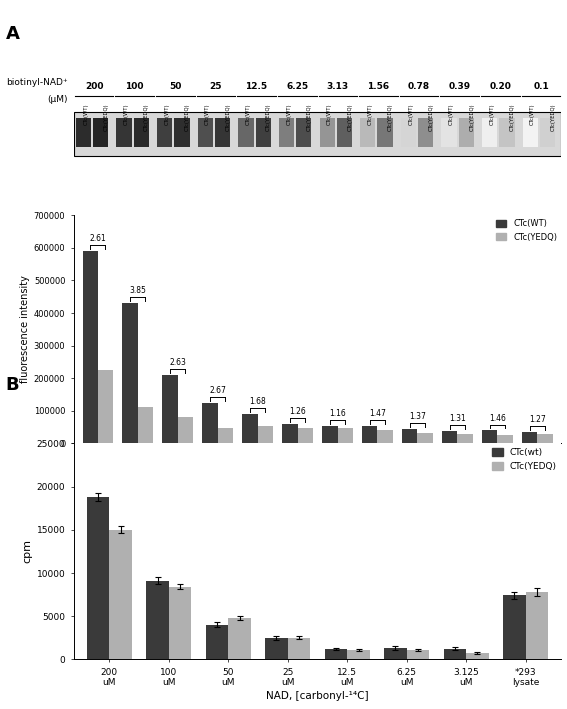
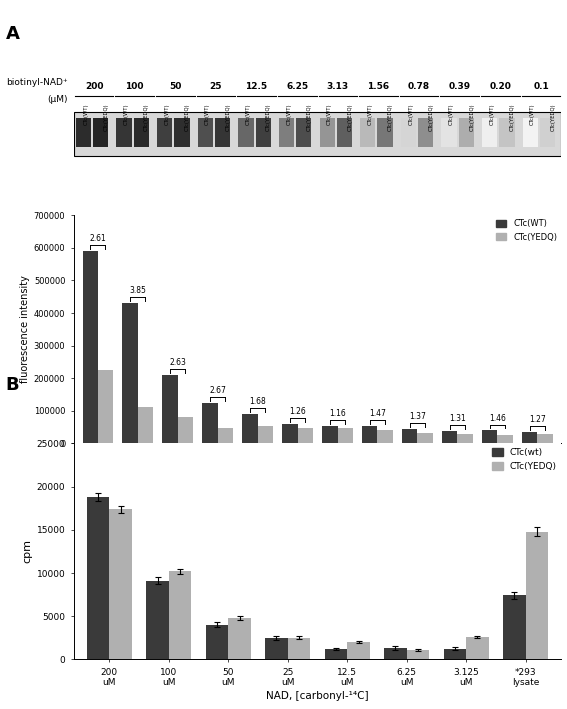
CTc(YEDQ)/200 uM: 15000 -> 17400
CTc(YEDQ)/100 uM: 8400 -> 10200
CTc(YEDQ)/12.5 uM: 1100 -> 2000
CTc(YEDQ)/3.125 uM: 700 -> 2600
CTc(YEDQ)/*293 lysate: 7800 -> 14800
